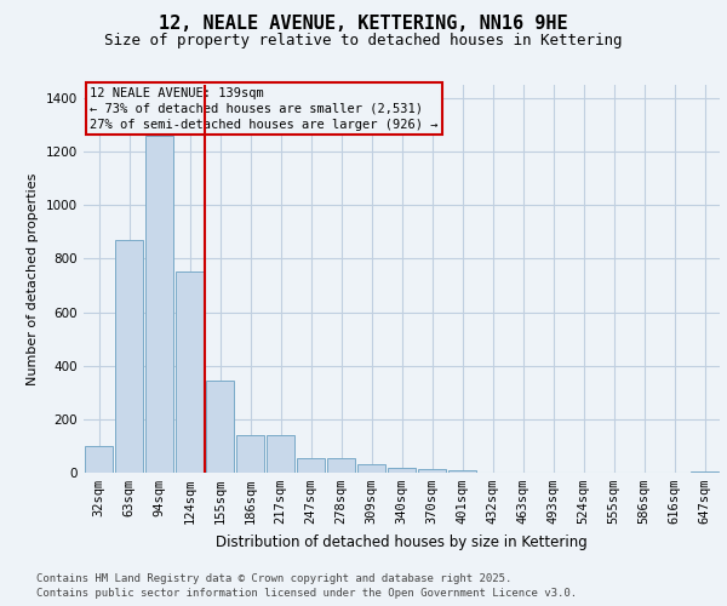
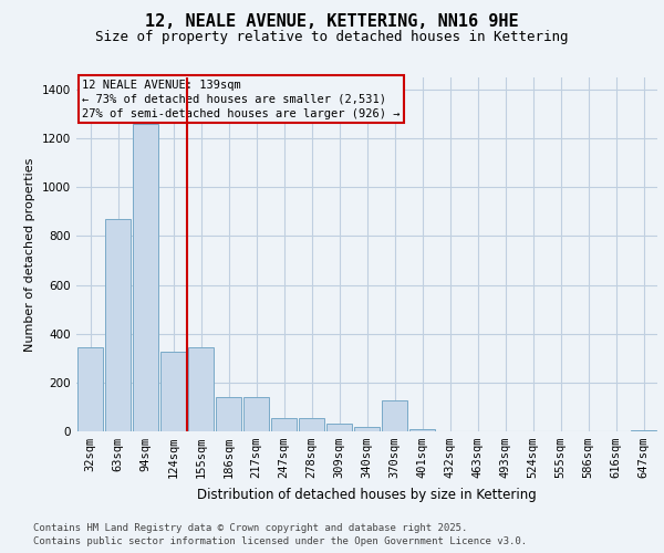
32sqm: 100 -> 345
124sqm: 750 -> 325
370sqm: 13 -> 125
